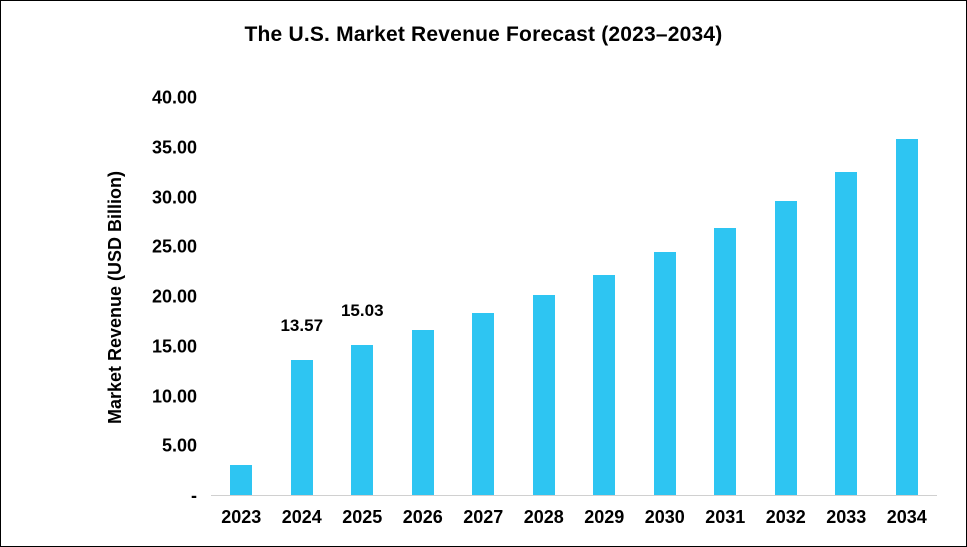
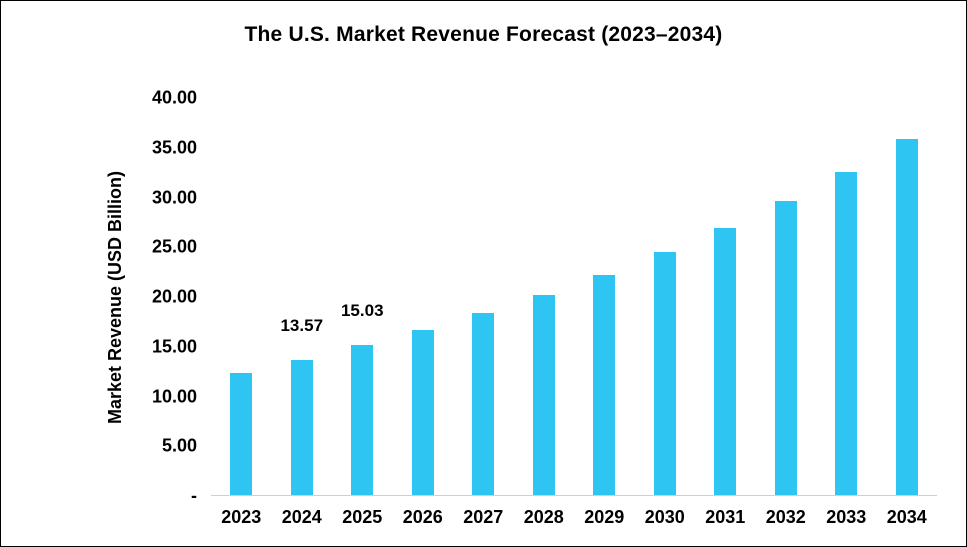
2023: 3 -> 12
